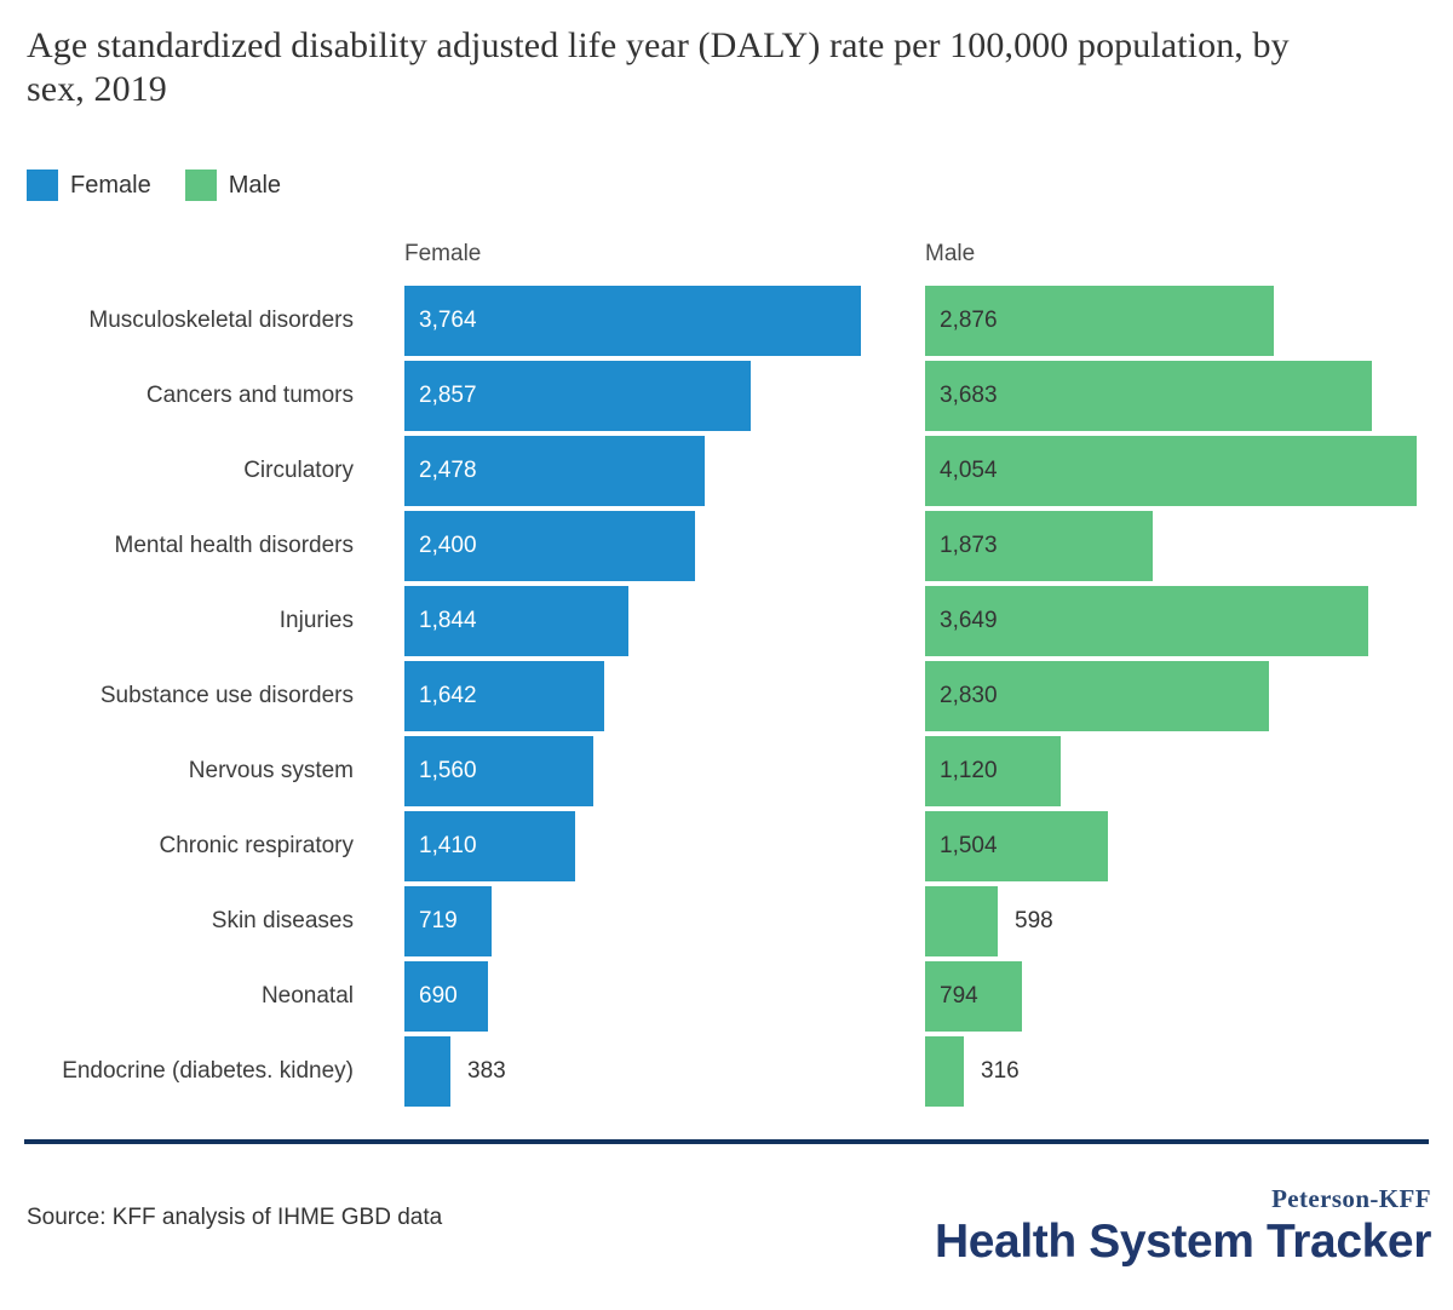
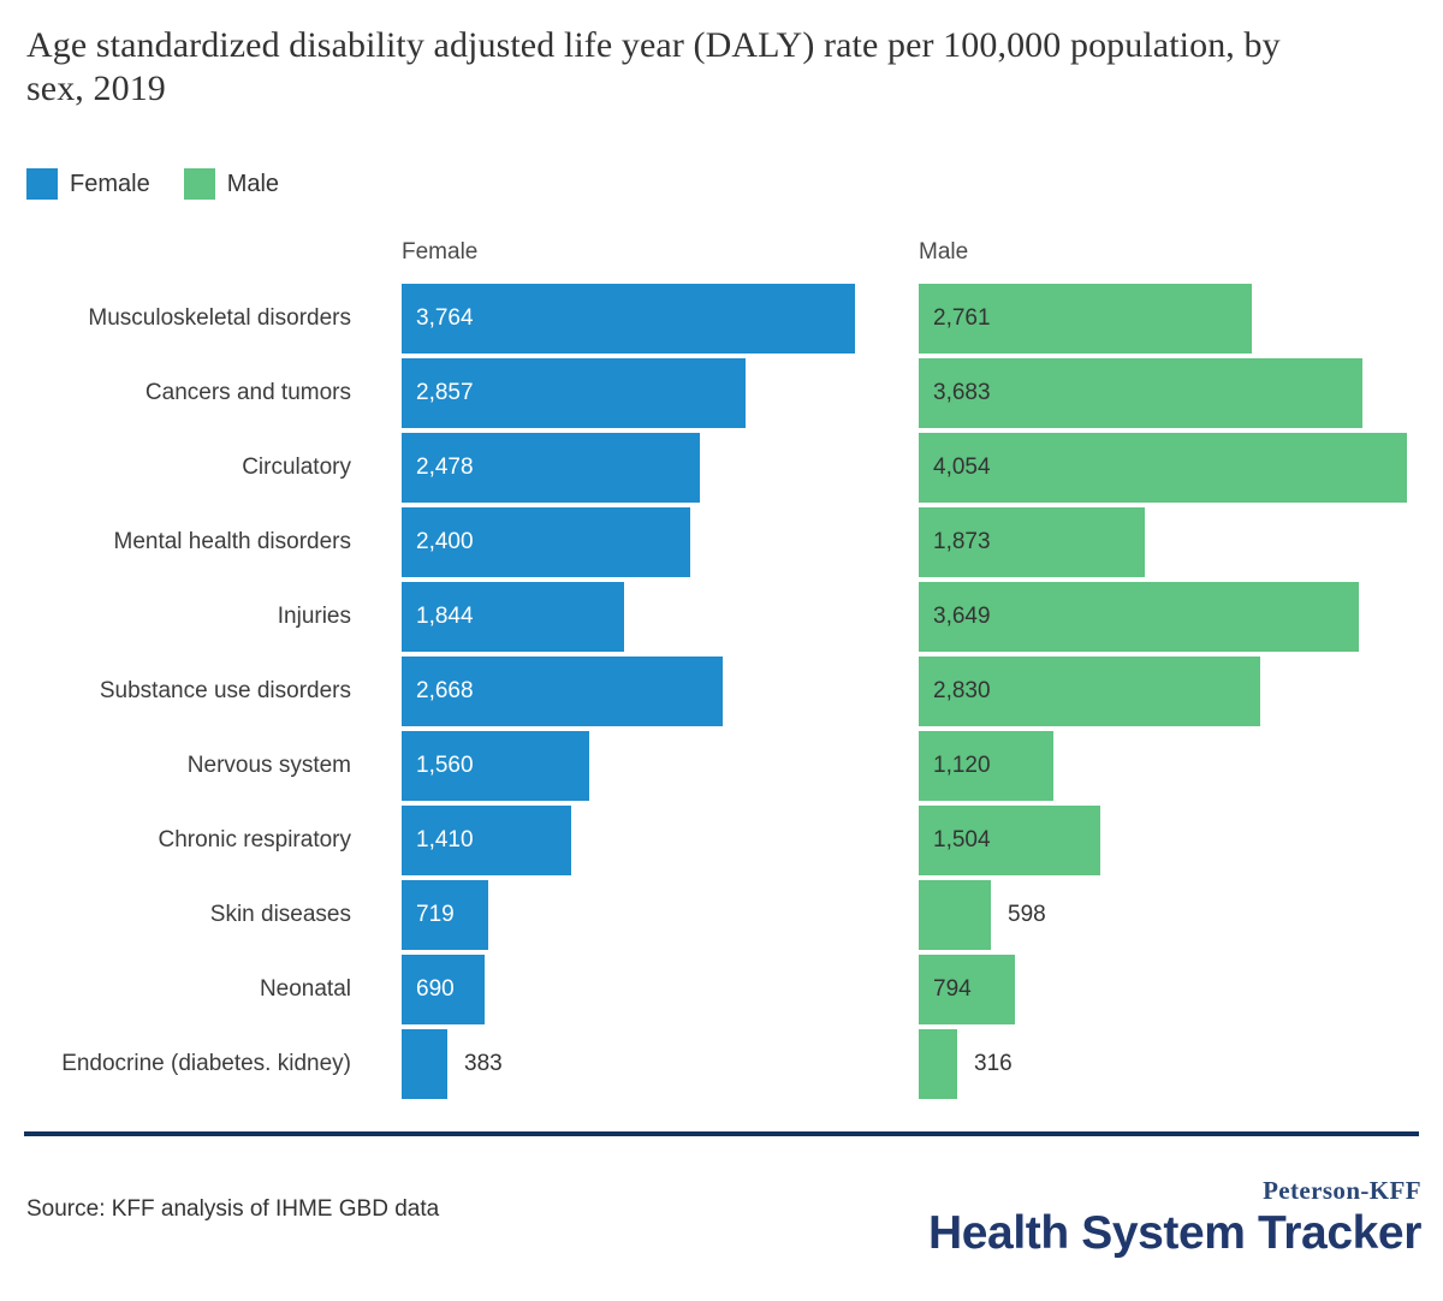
Male/Musculoskeletal disorders: 2,876 -> 2,761
Female/Substance use disorders: 1,642 -> 2,668
